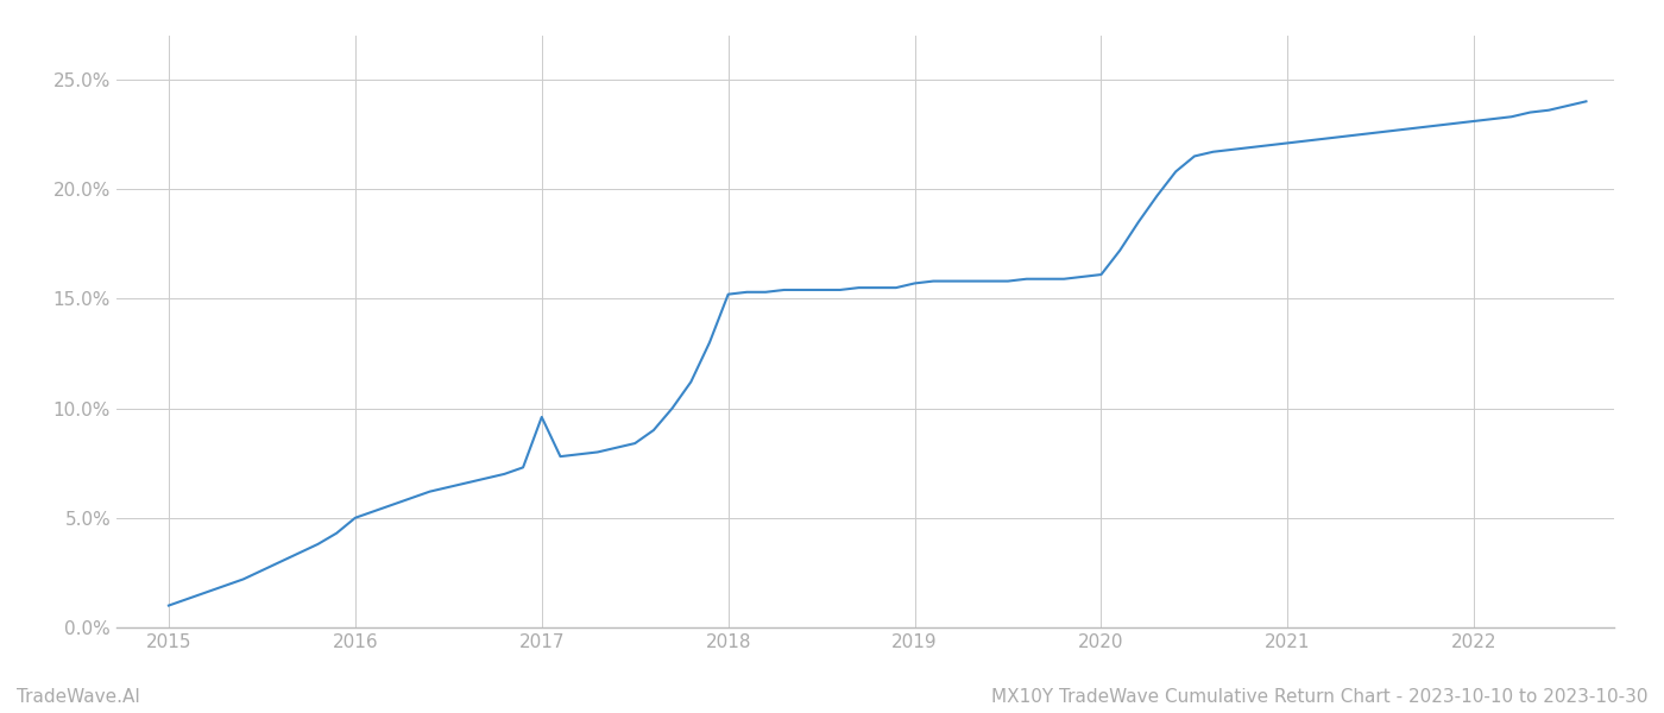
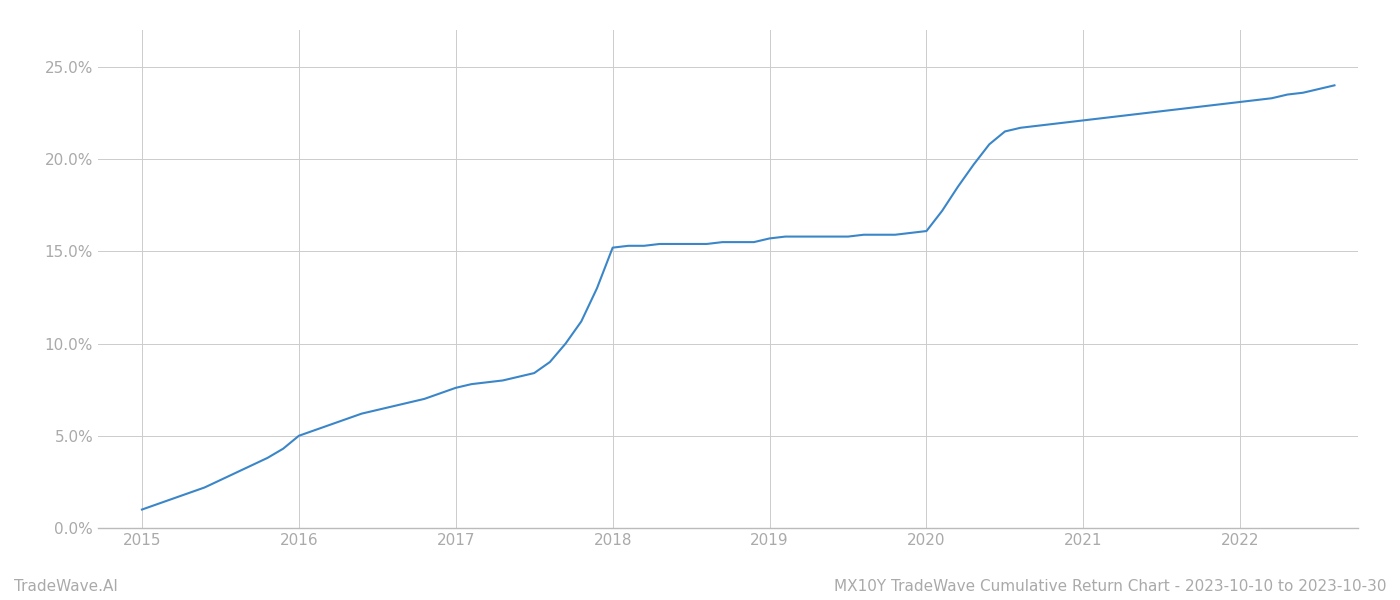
2017: 9.6% -> 7.6%
